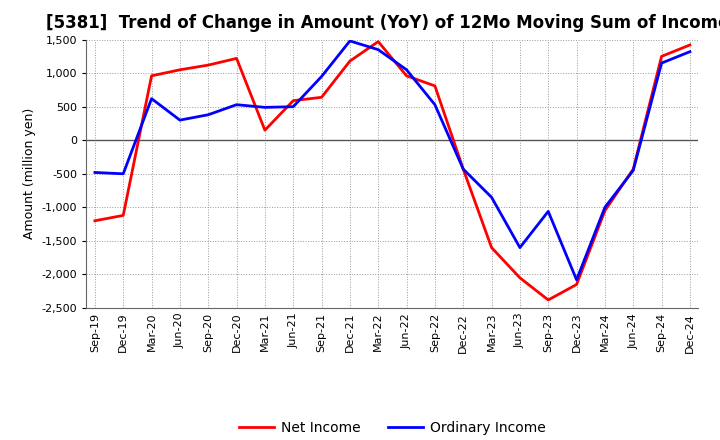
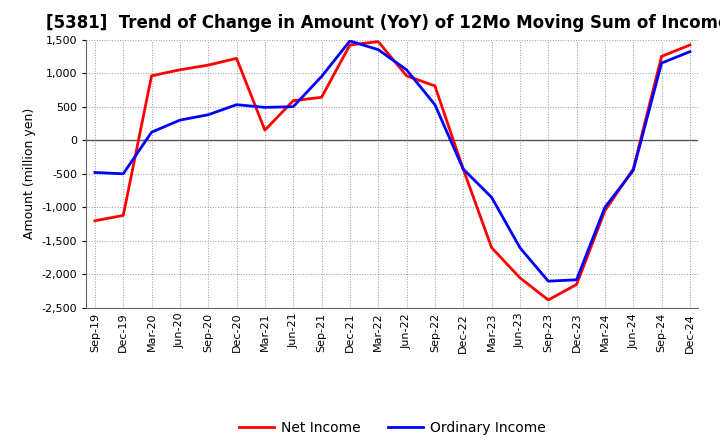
Ordinary Income/Mar-20: 620 -> 120
Net Income/Dec-21: 1,180 -> 1,420
Ordinary Income/Sep-23: -1,060 -> -2,100
